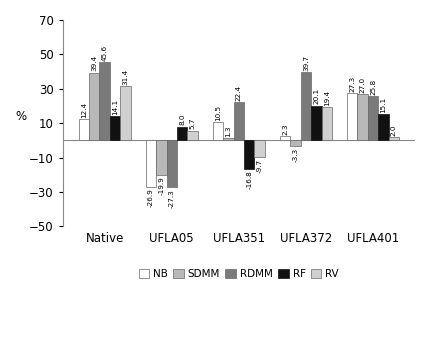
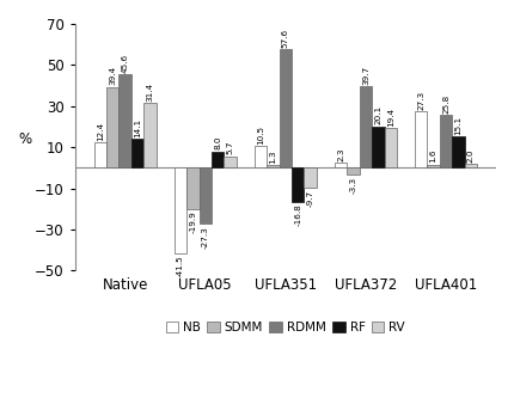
NB/UFLA05: -26.9 -> -41.5
RDMM/UFLA351: 22.4 -> 57.6
SDMM/UFLA401: 27.0 -> 1.6
